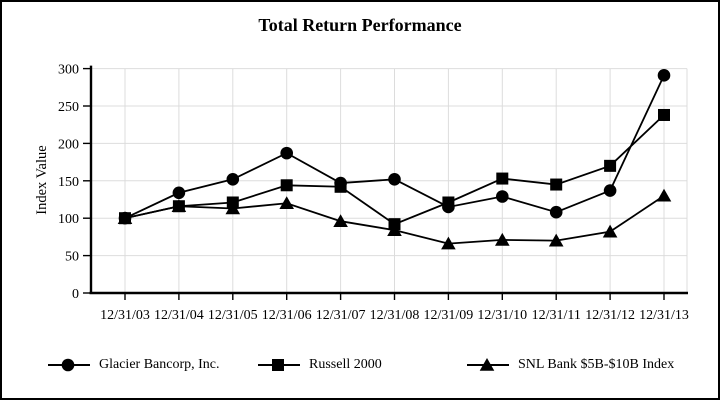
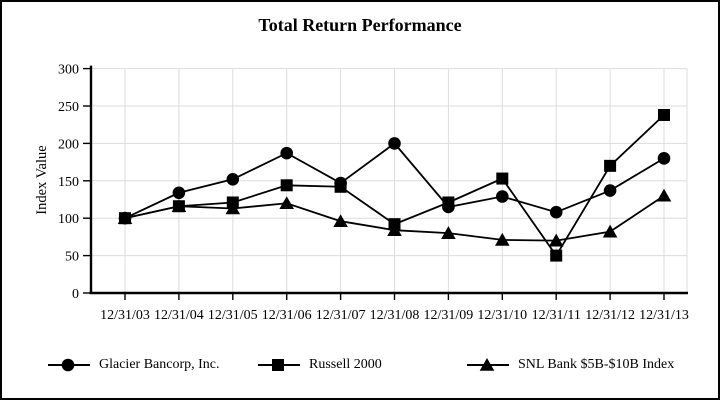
Glacier Bancorp, Inc./12/31/08: 150 -> 200
SNL Bank $5B-$10B Index/12/31/09: 70 -> 80
Russell 2000/12/31/11: 140 -> 50
Glacier Bancorp, Inc./12/31/13: 290 -> 180
